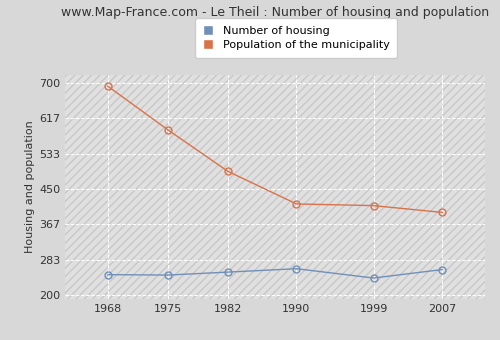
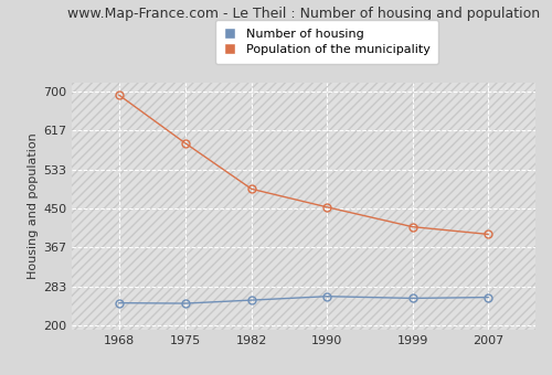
Population of the municipality/1990: 415 -> 453
Number of housing/1999: 240 -> 258
